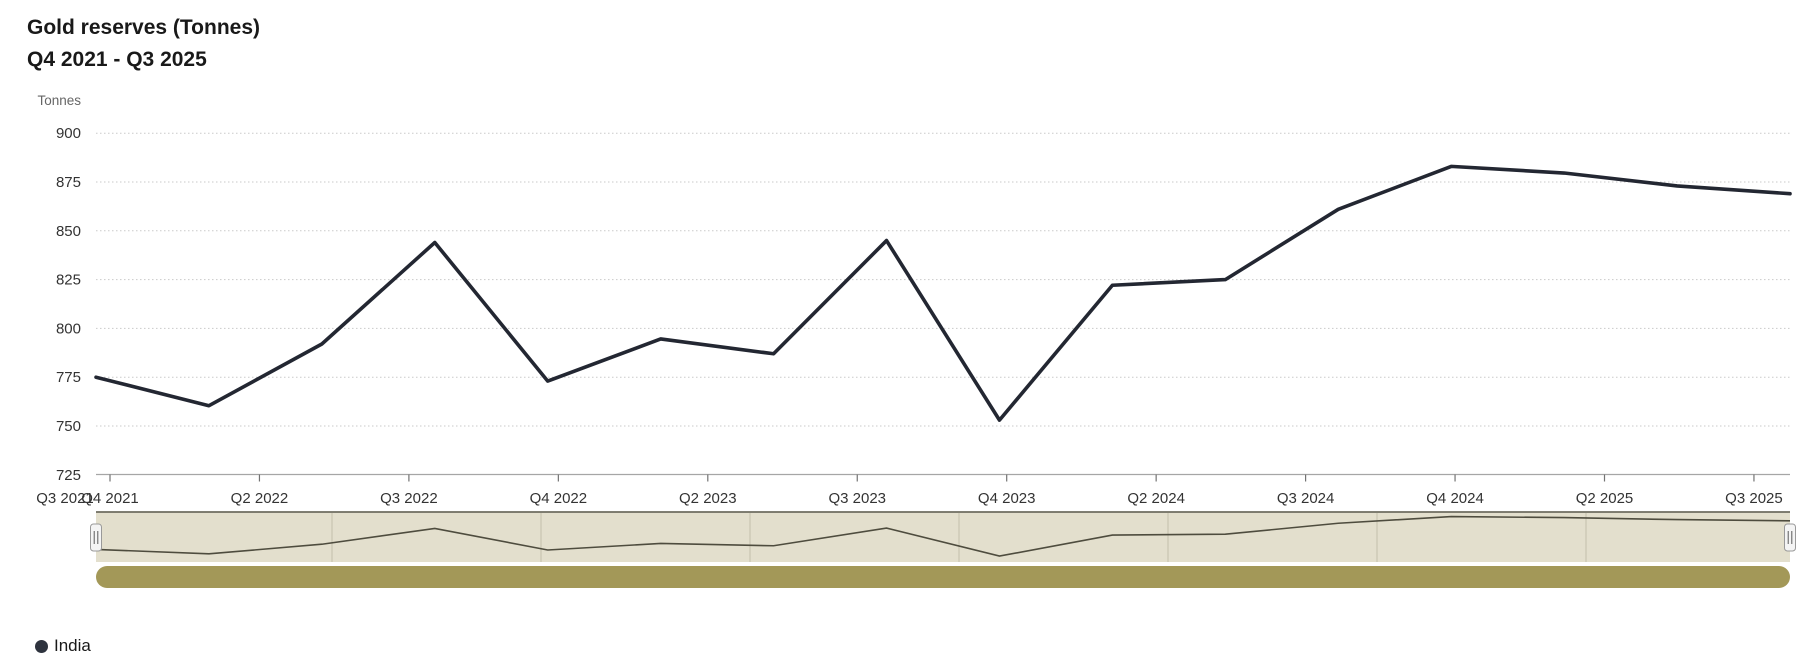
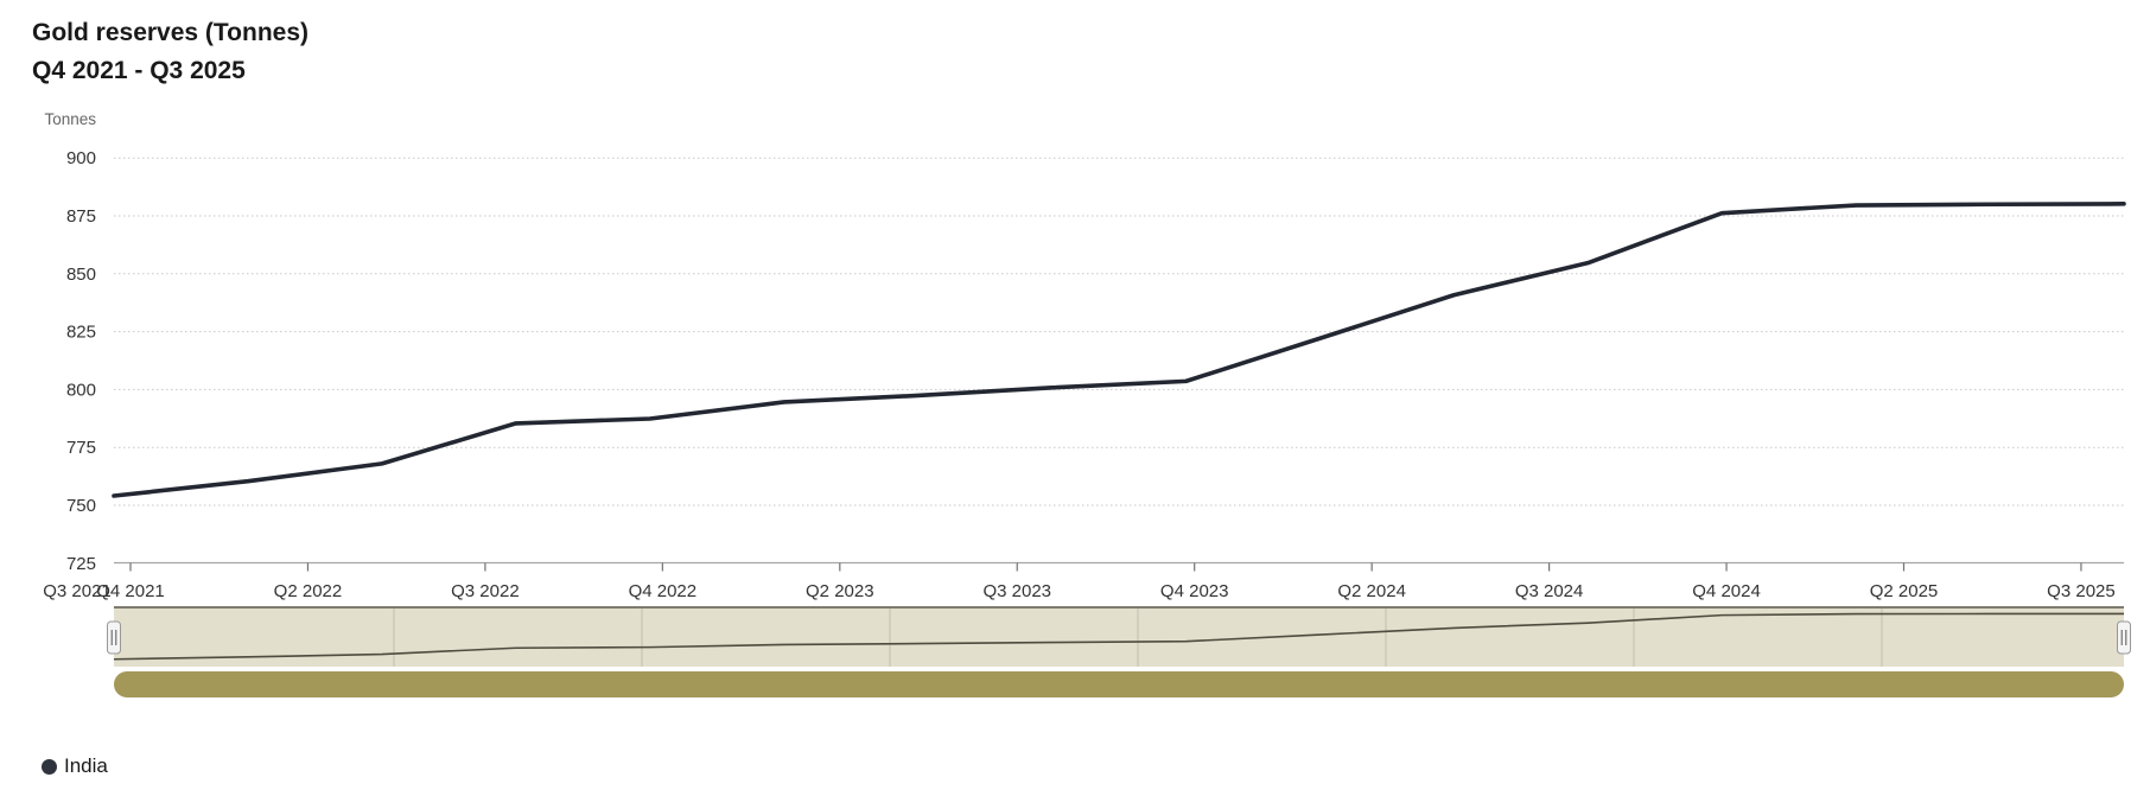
Q4 2021: 775 -> 754
Q2 2022: 792 -> 768
Q3 2022: 844 -> 785
Q4 2022: 773 -> 787
Q2 2023: 787 -> 797
Q3 2023: 845 -> 801
Q4 2023: 753 -> 804
Q2 2024: 825 -> 841
Q3 2024: 861 -> 855
Q4 2024: 883 -> 876
Q2 2025: 873 -> 880
Q3 2025: 869 -> 880
